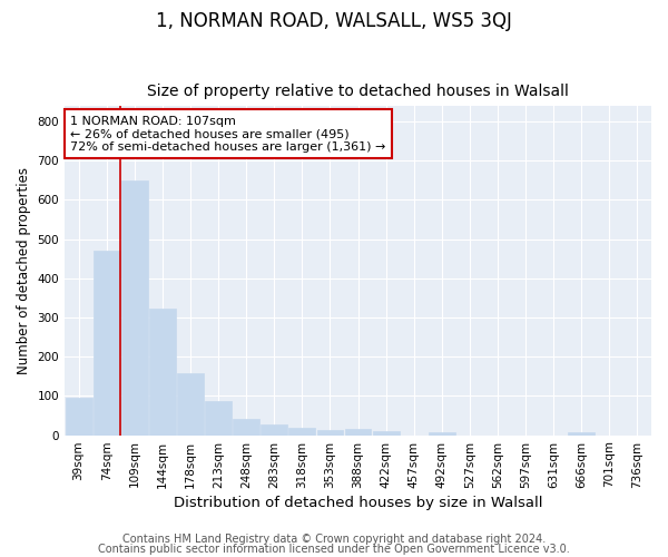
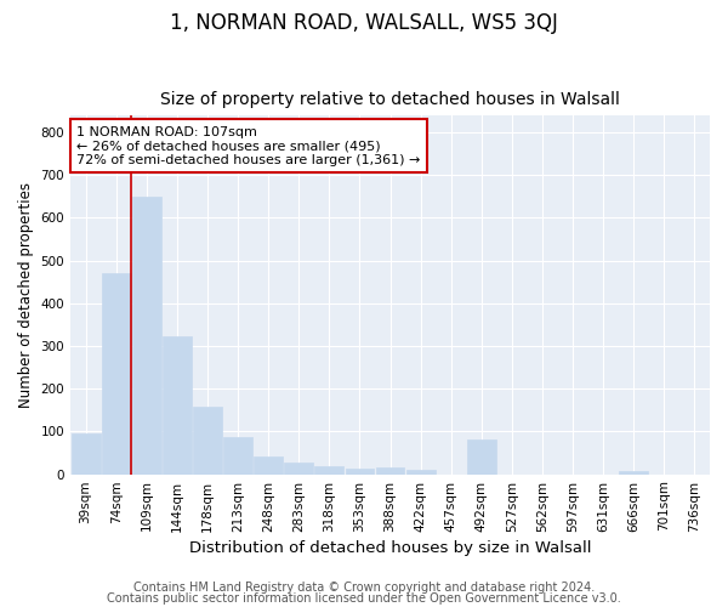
492sqm: 8 -> 80
